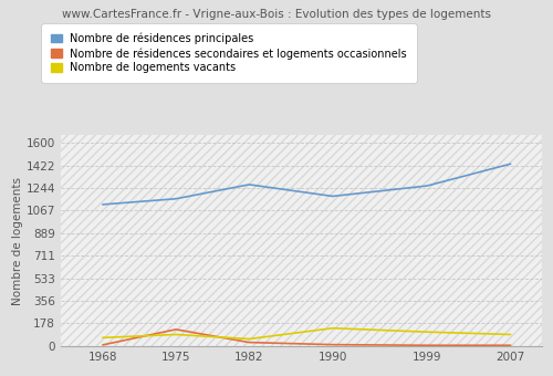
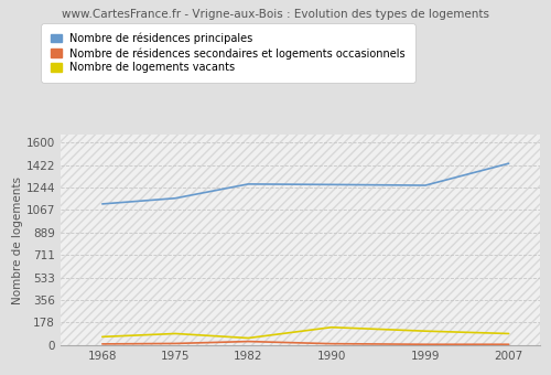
Nombre de résidences secondaires et logements occasionnels/1975: 130 -> 10
Nombre de résidences principales/1990: 1180 -> 1270
